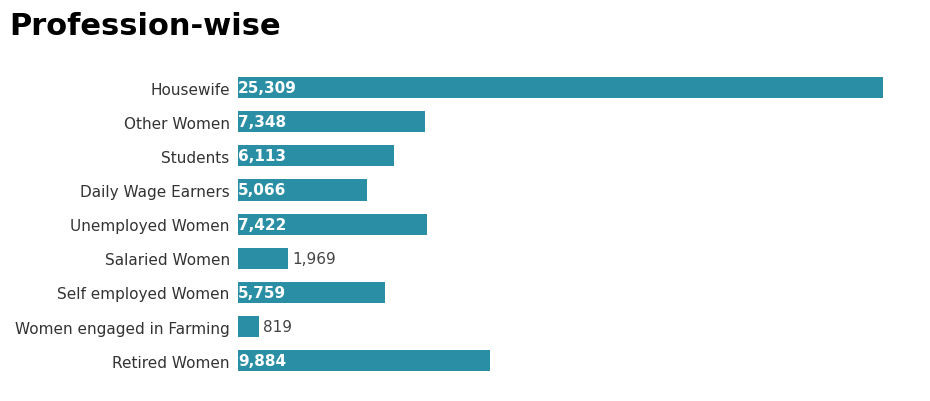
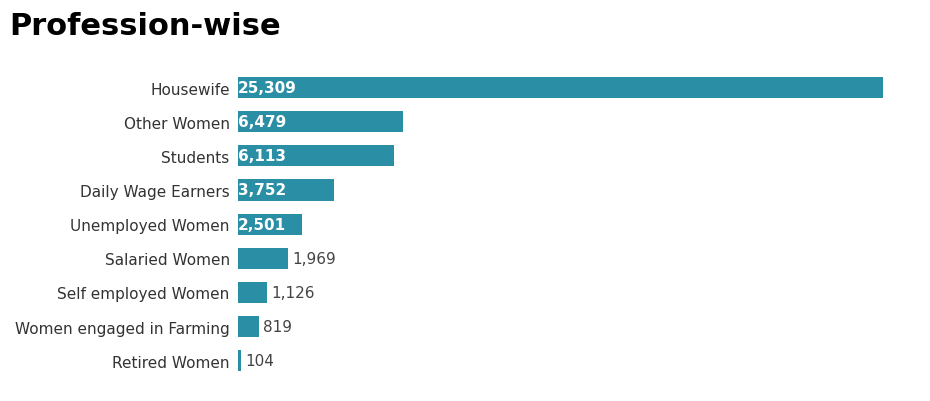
Other Women: 7,348 -> 6,479
Daily Wage Earners: 5,066 -> 3,752
Unemployed Women: 7,422 -> 2,501
Self employed Women: 5,759 -> 1,126
Retired Women: 9,884 -> 104
